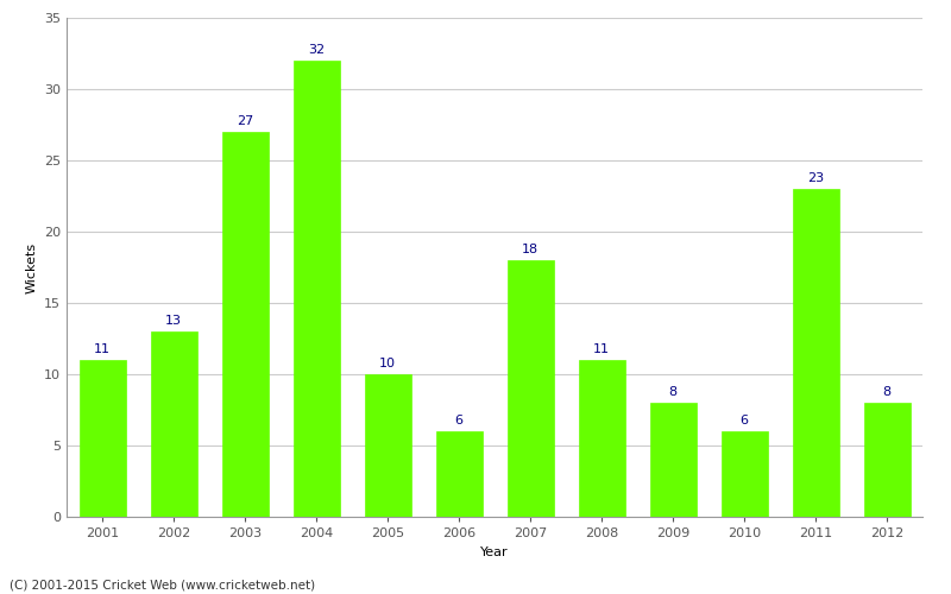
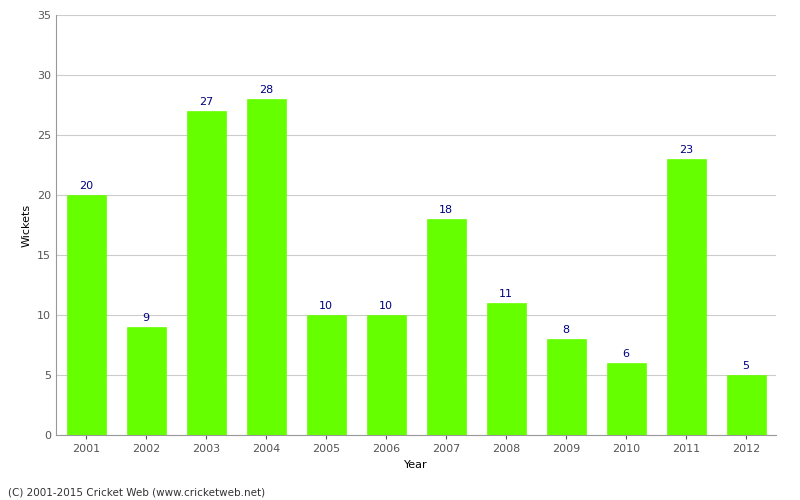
2001: 11 -> 20
2002: 13 -> 9
2004: 32 -> 28
2006: 6 -> 10
2012: 8 -> 5
